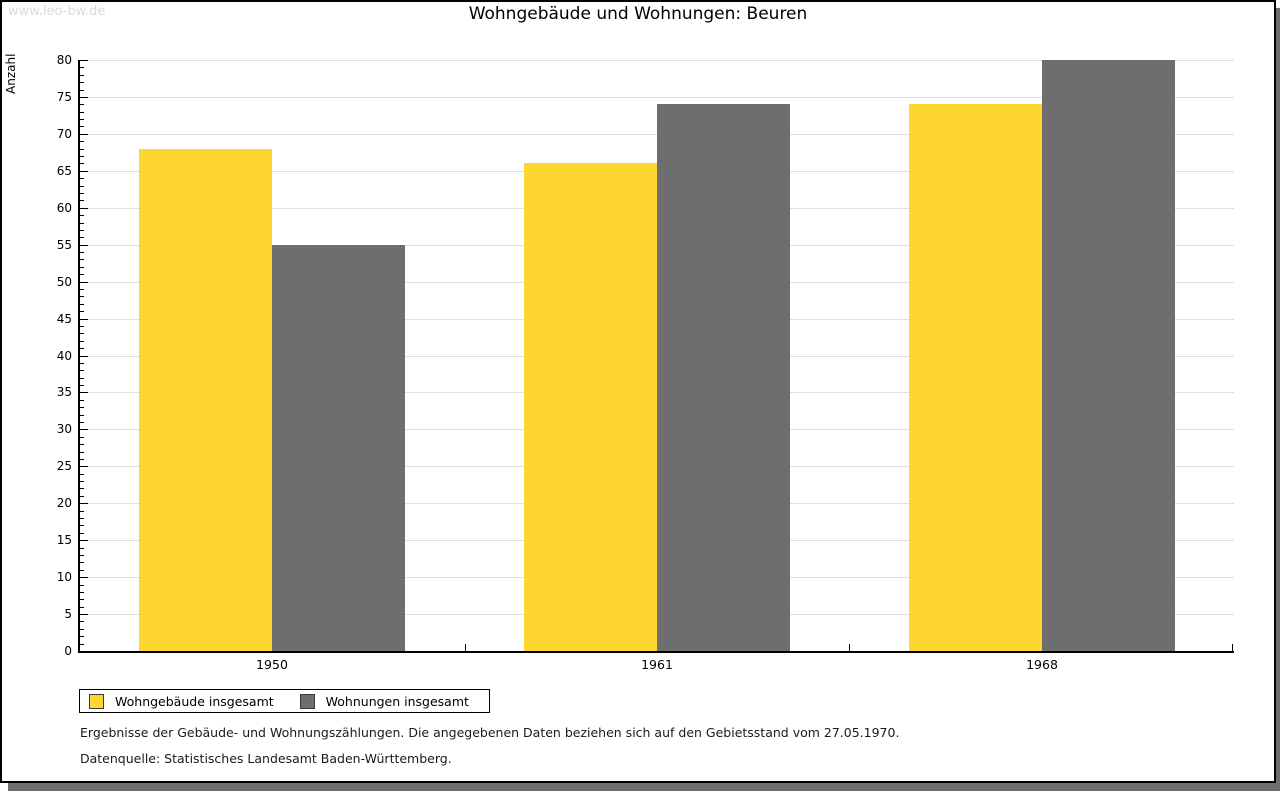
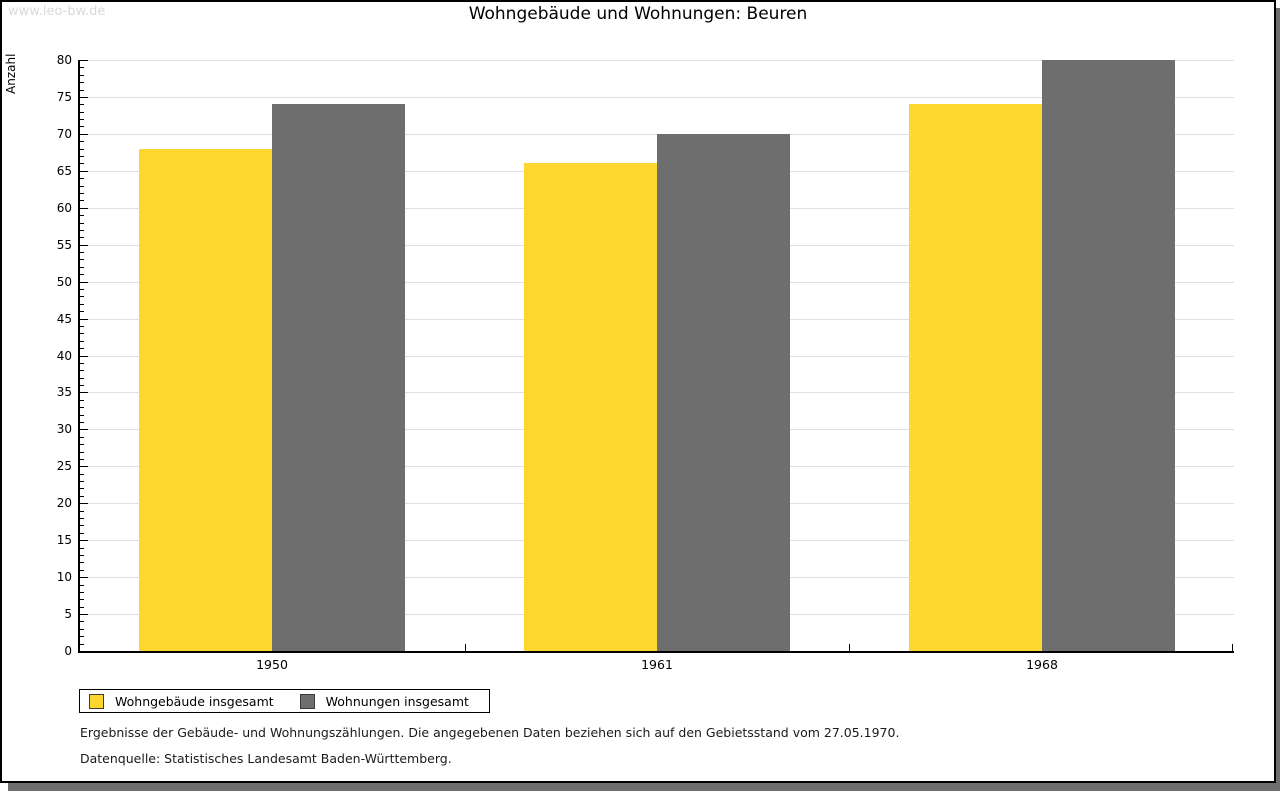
Wohnungen insgesamt/1950: 55 -> 74
Wohnungen insgesamt/1961: 74 -> 70
